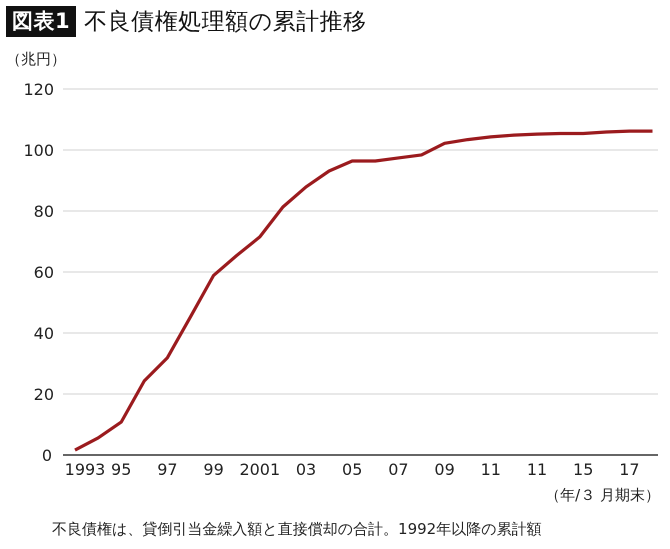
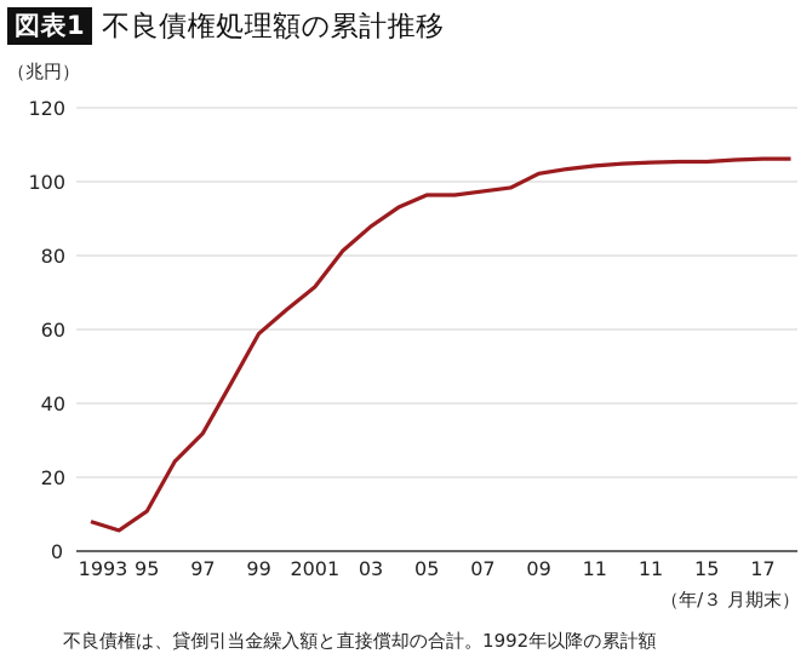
1993: 2 -> 8
